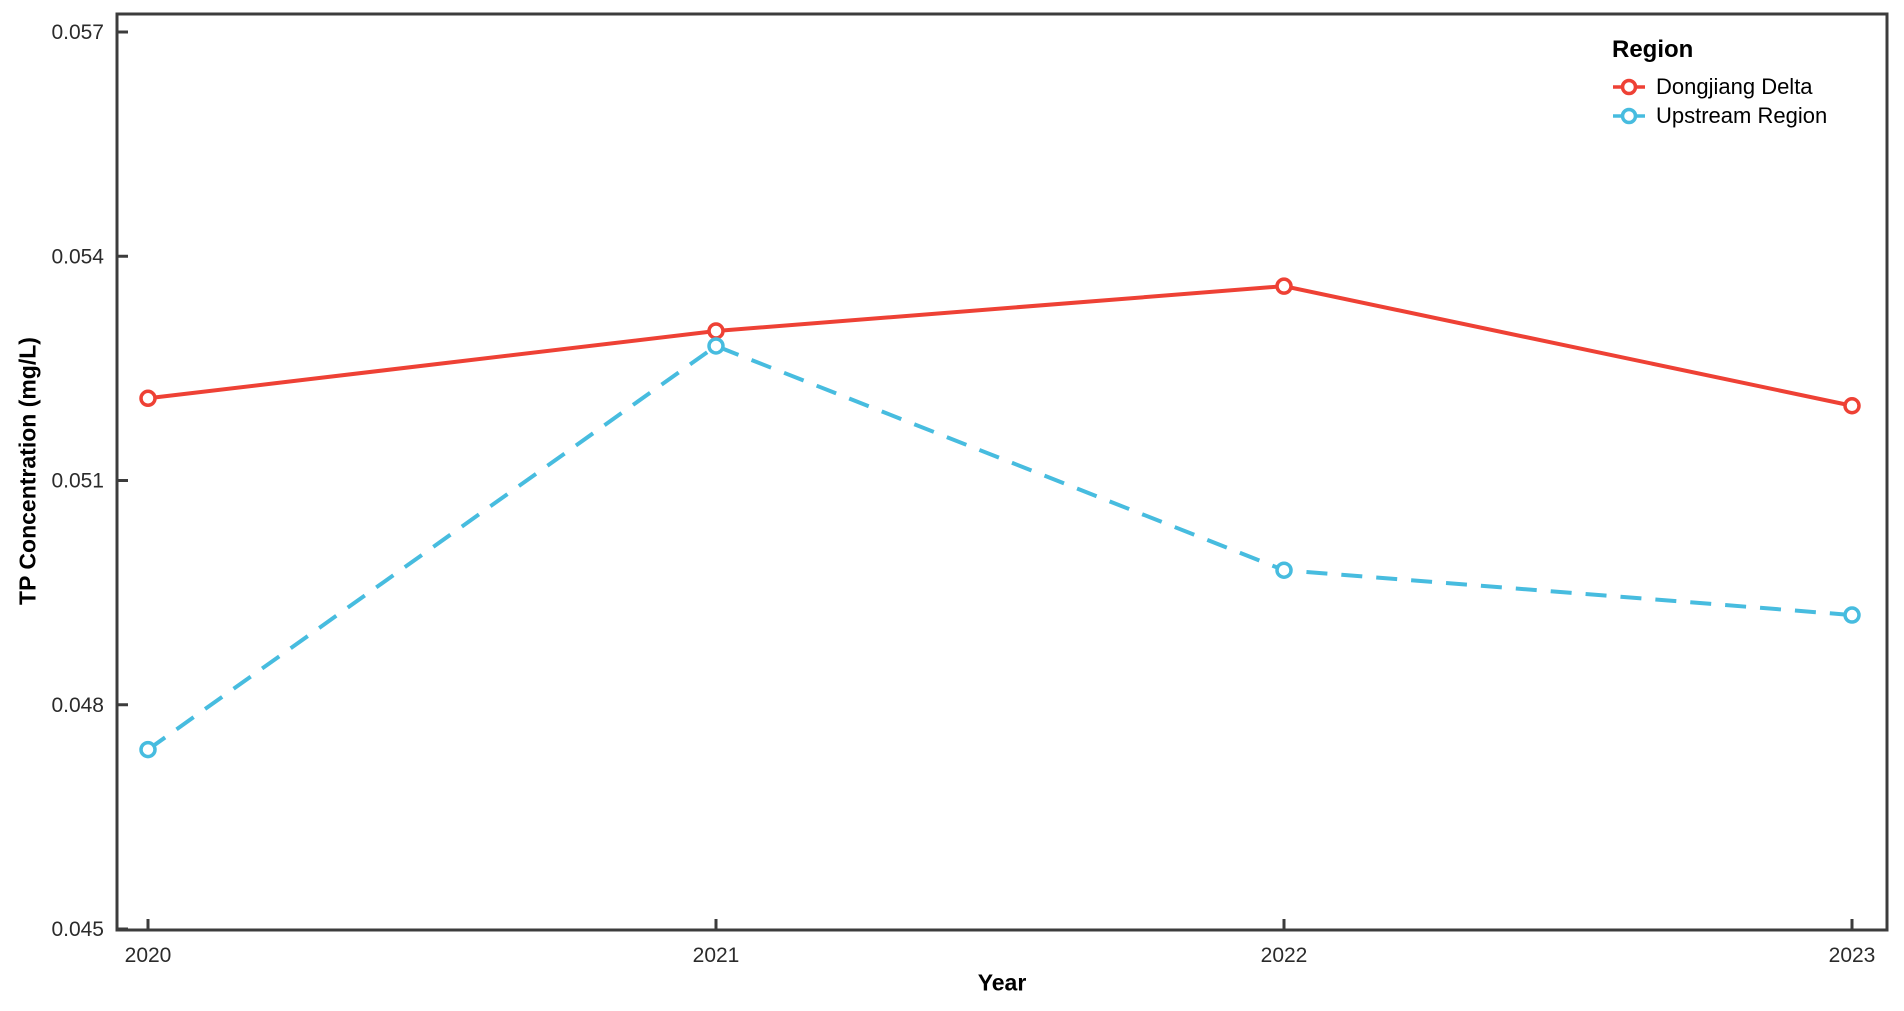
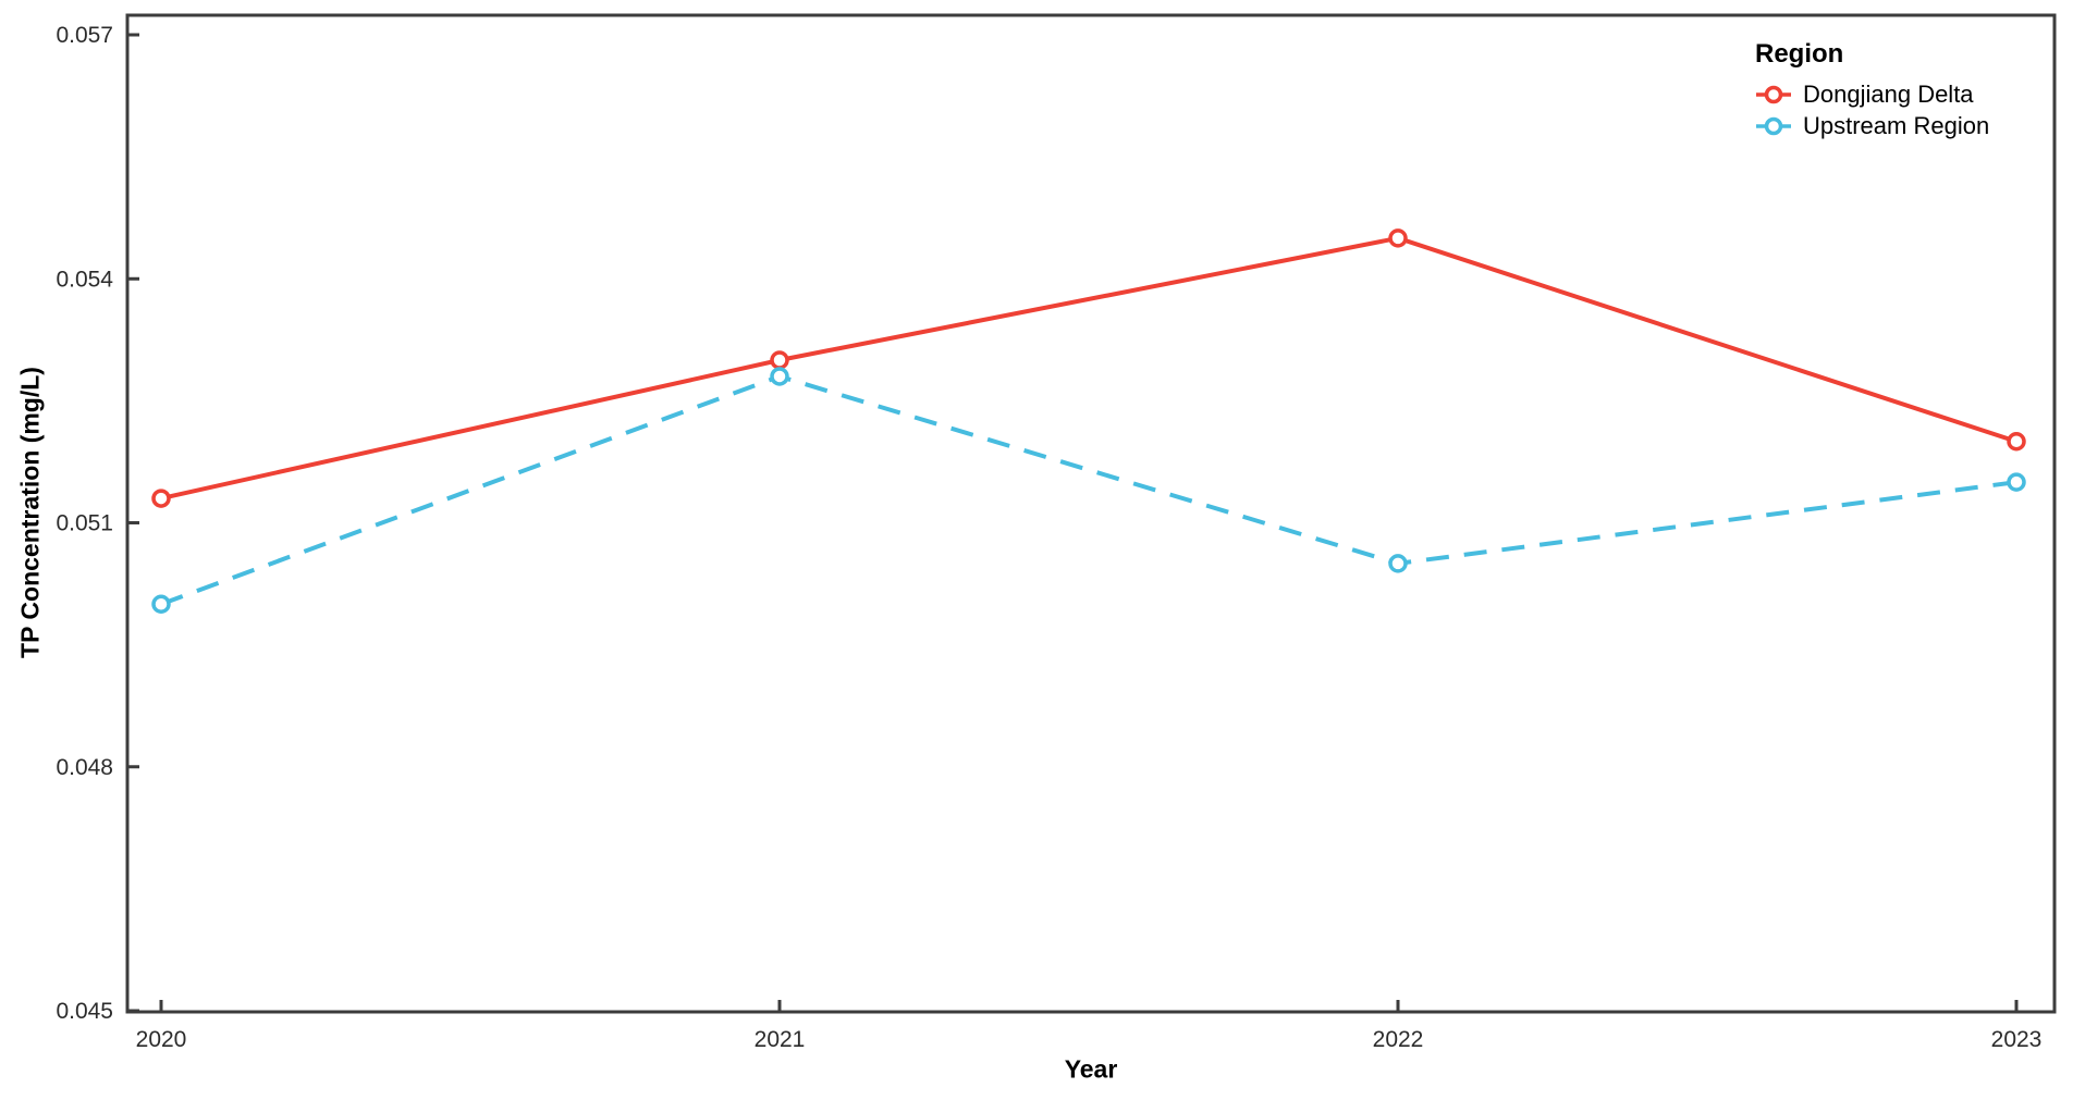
Dongjiang Delta/2020: 0.0521 -> 0.0513
Upstream Region/2020: 0.0474 -> 0.0500
Dongjiang Delta/2022: 0.0536 -> 0.0545
Upstream Region/2022: 0.0498 -> 0.0505
Upstream Region/2023: 0.0492 -> 0.0515
